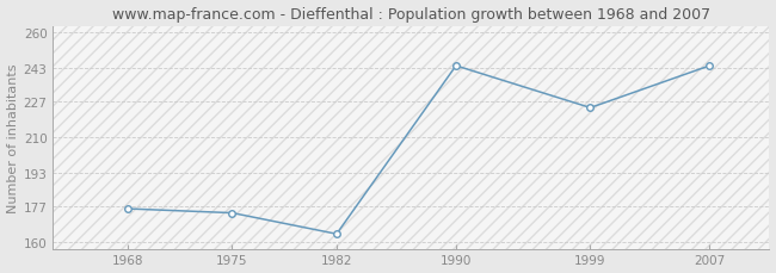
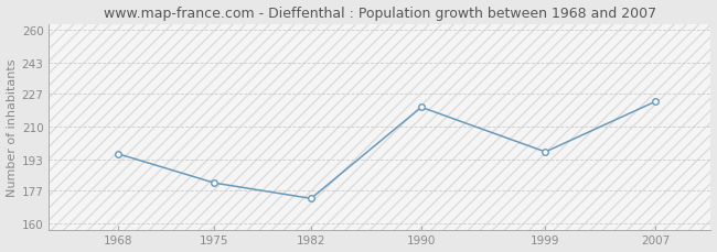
1968: 176 -> 196
1975: 174 -> 181
1982: 164 -> 173
1990: 244 -> 220
1999: 224 -> 197
2007: 244 -> 223
